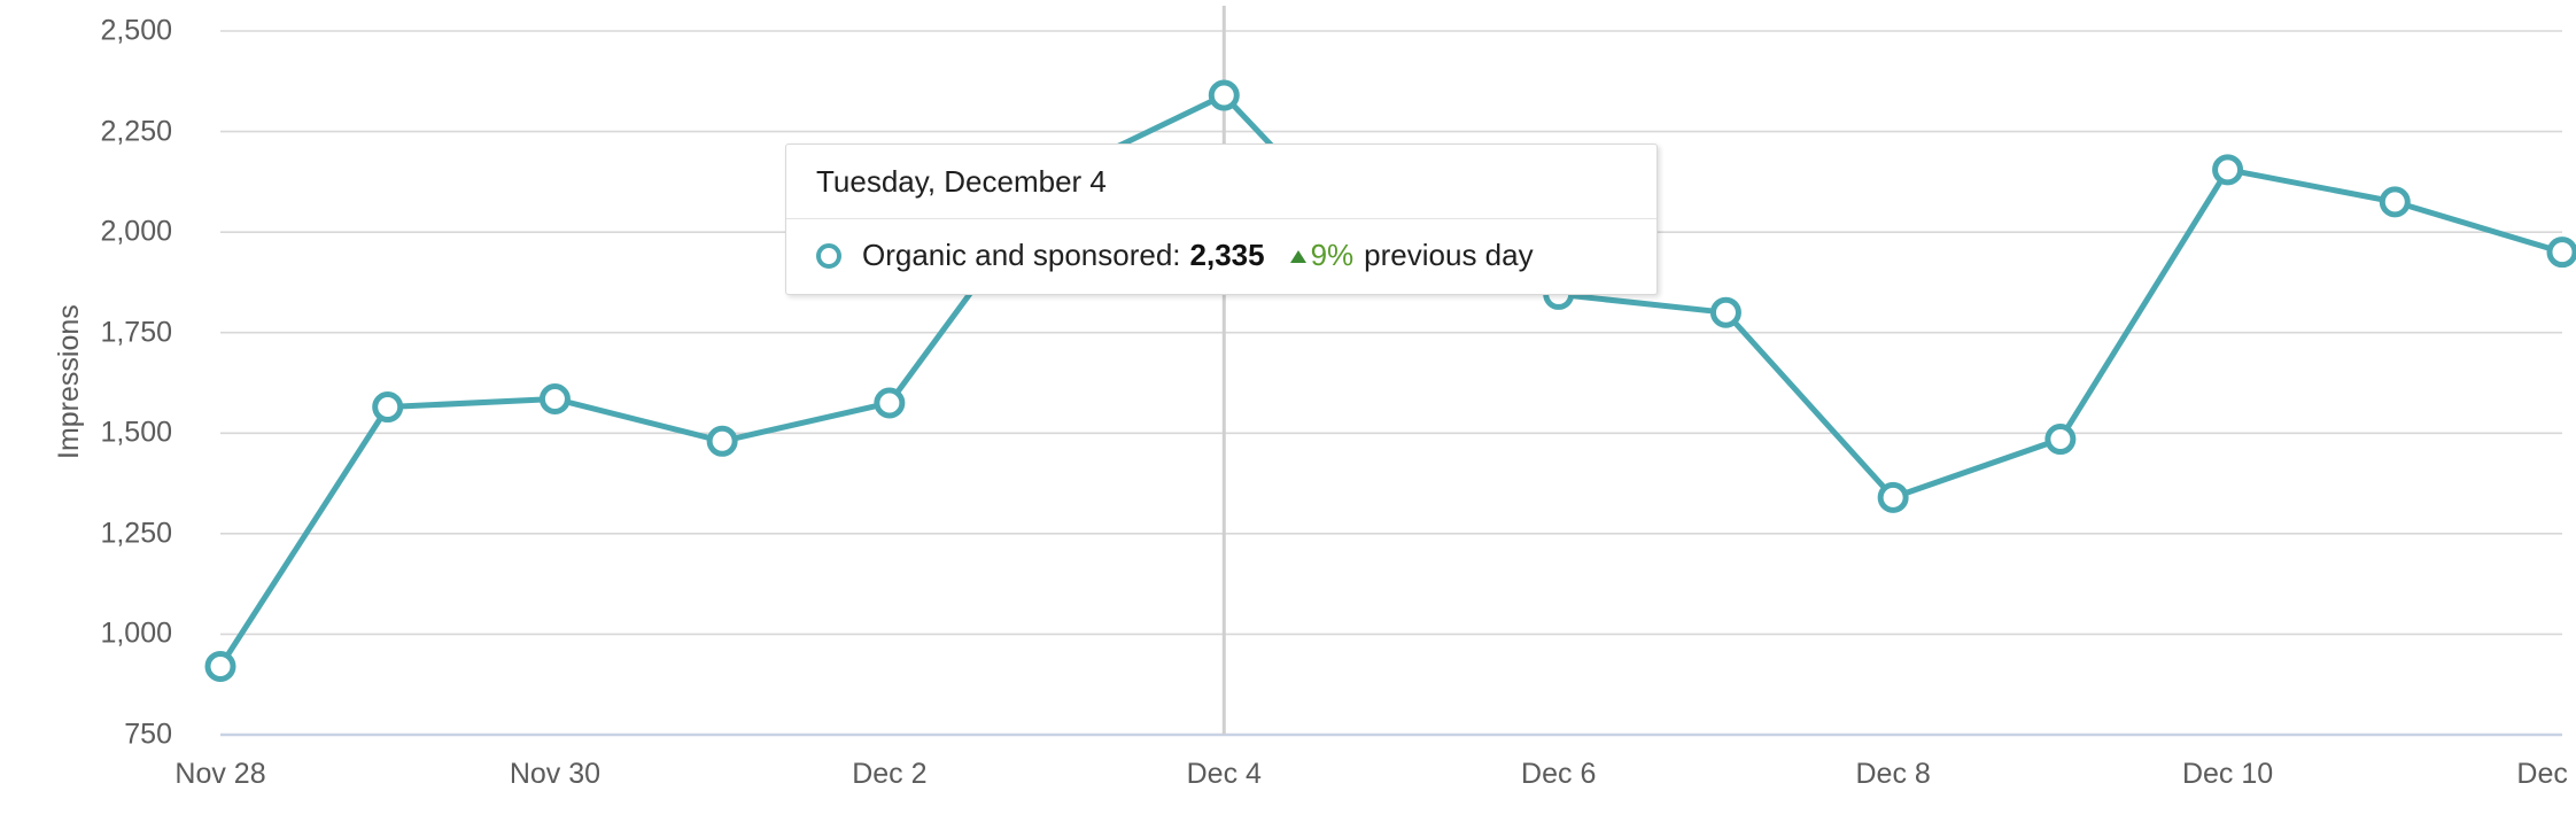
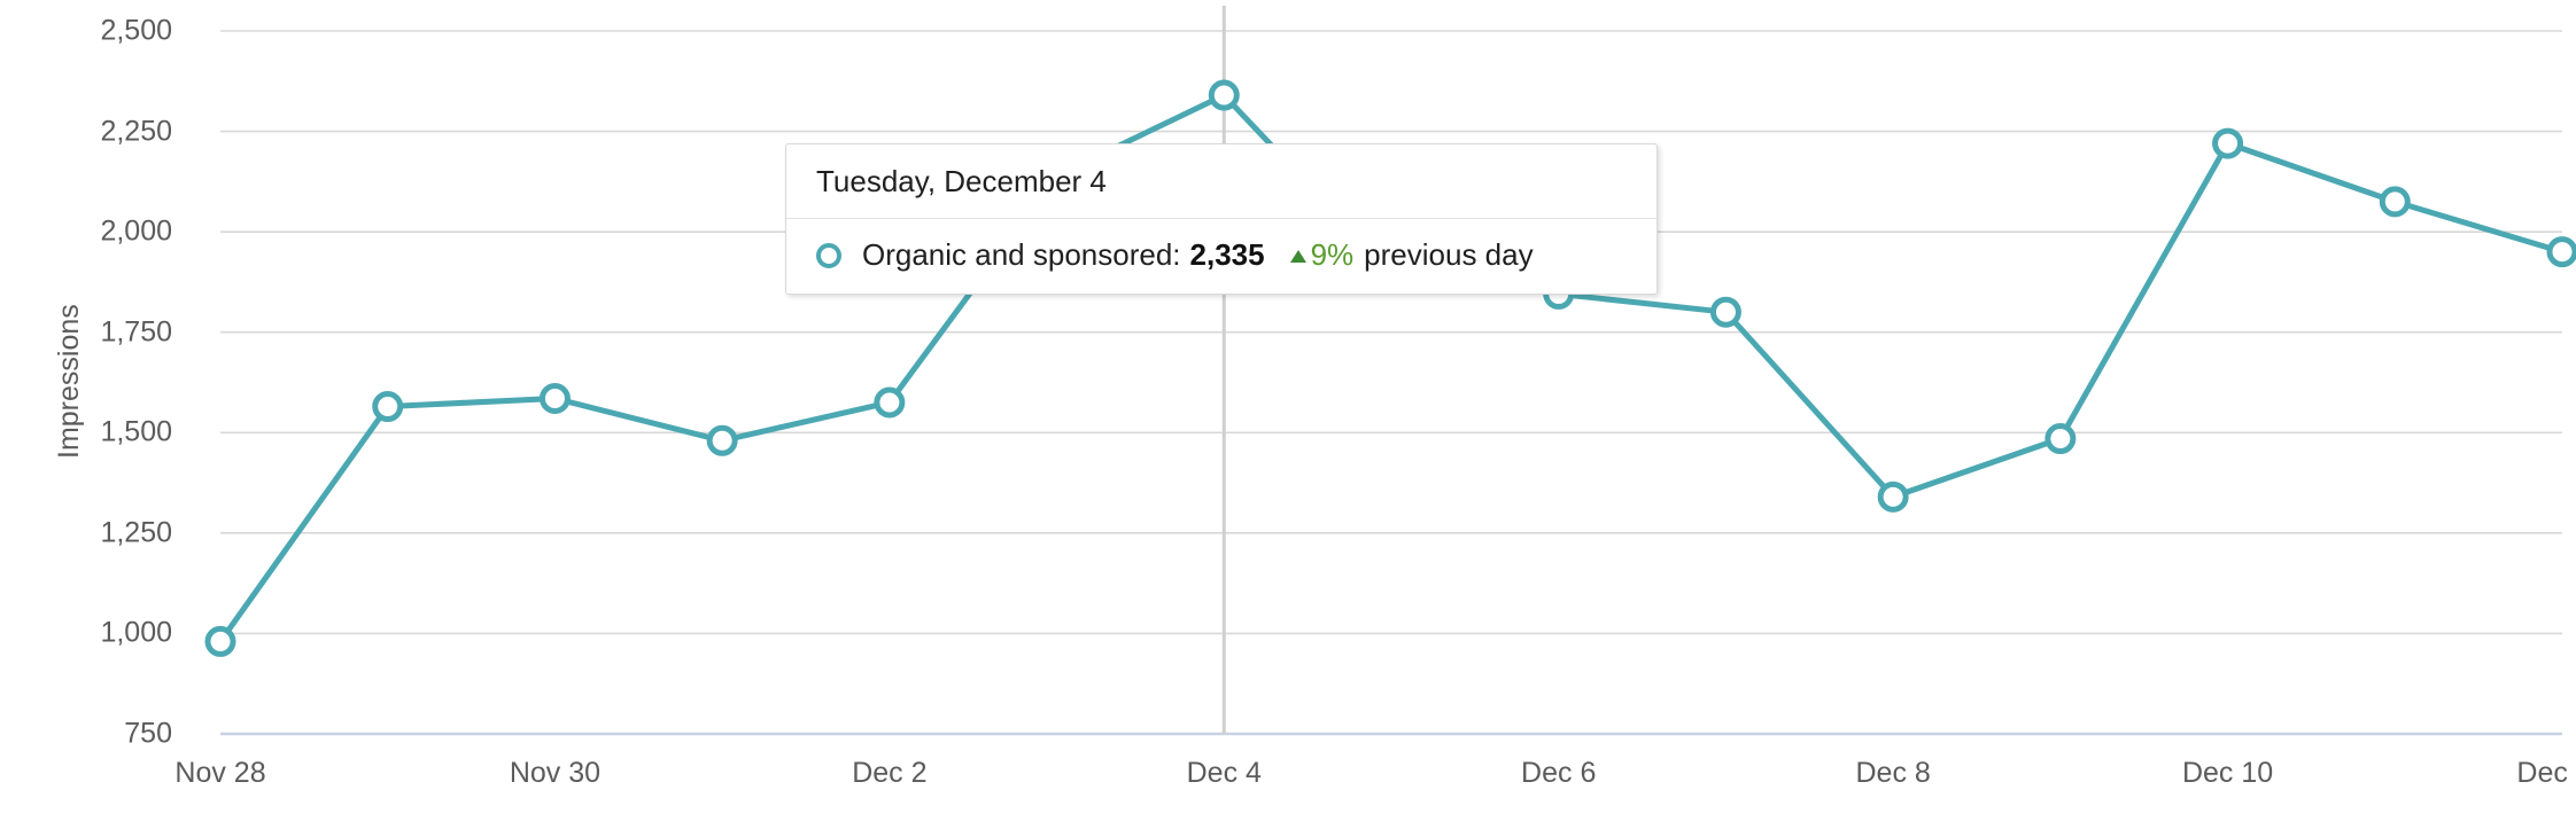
Nov 28: 920 -> 980
Dec 10: 2160 -> 2220
